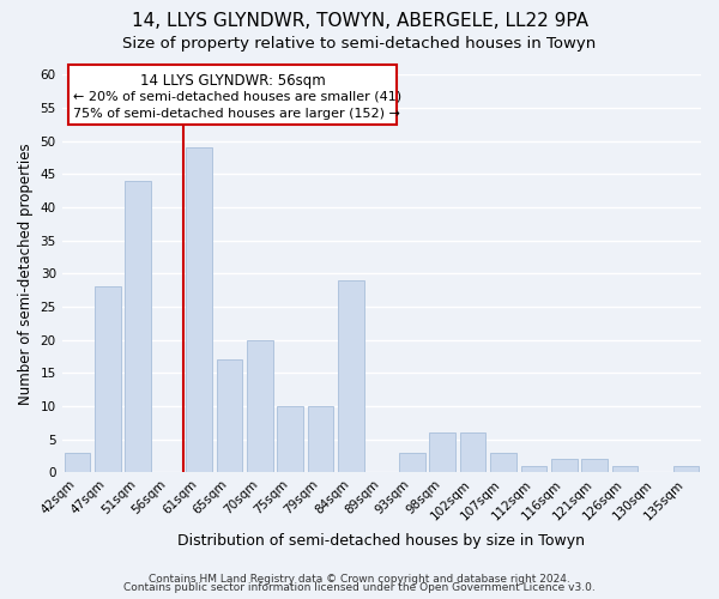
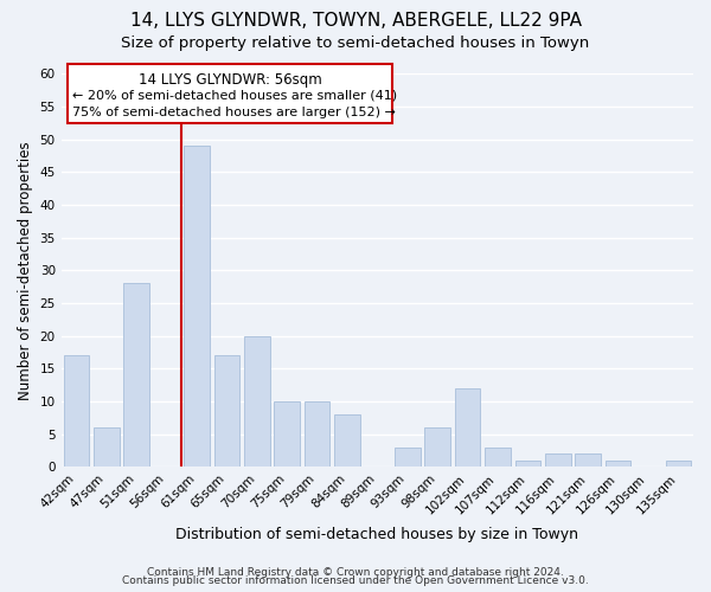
42sqm: 3 -> 17
47sqm: 28 -> 6
51sqm: 44 -> 28
84sqm: 29 -> 8
102sqm: 6 -> 12
